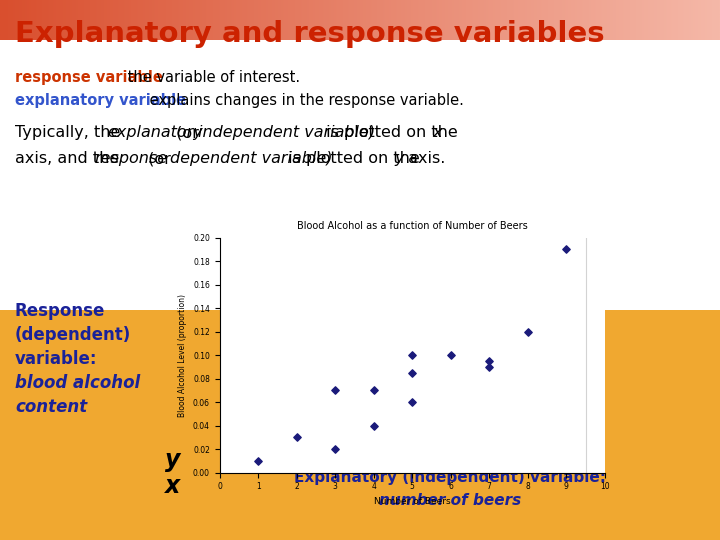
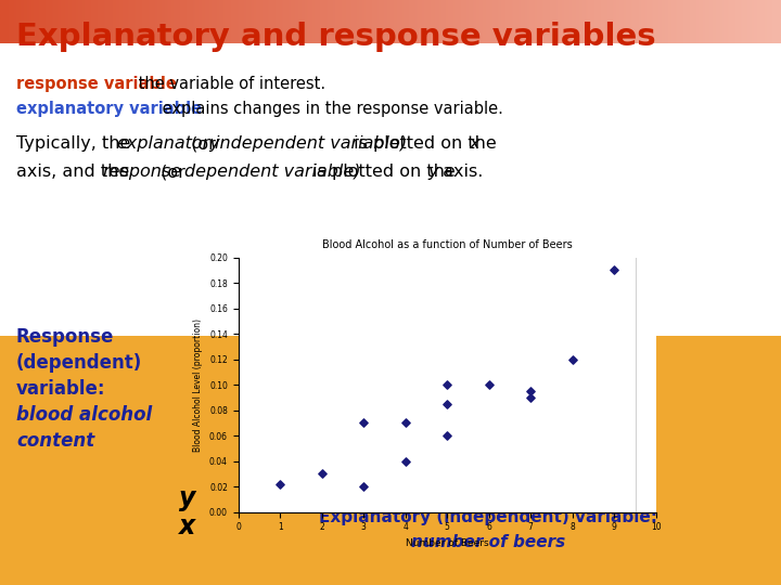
1: 0.010 -> 0.022
